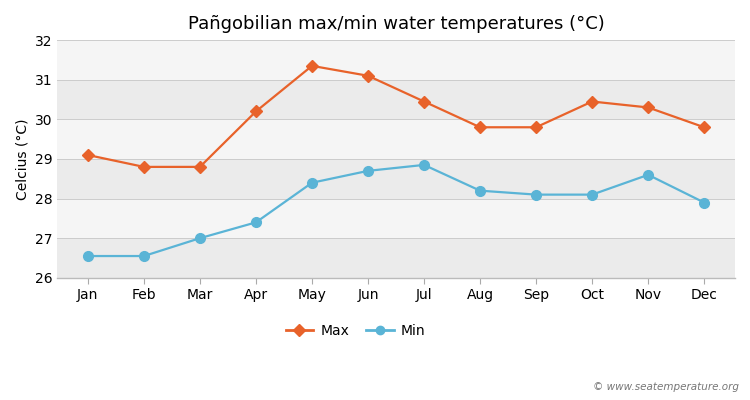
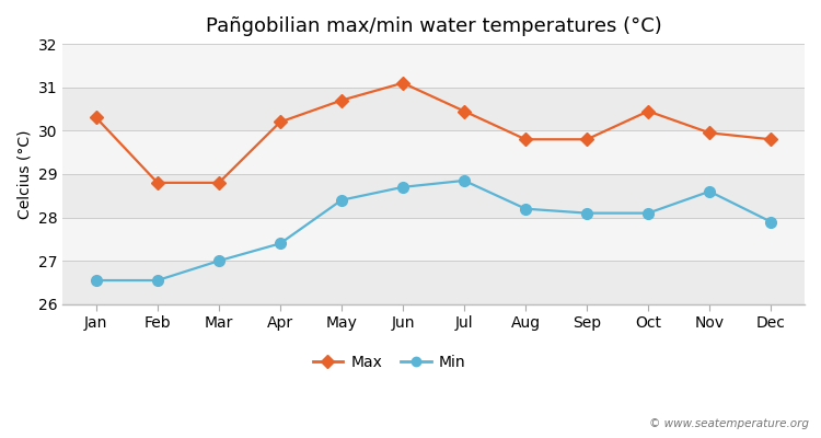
Max/Jan: 29.10 -> 30.30
Max/May: 31.35 -> 30.70
Max/Nov: 30.30 -> 29.95
